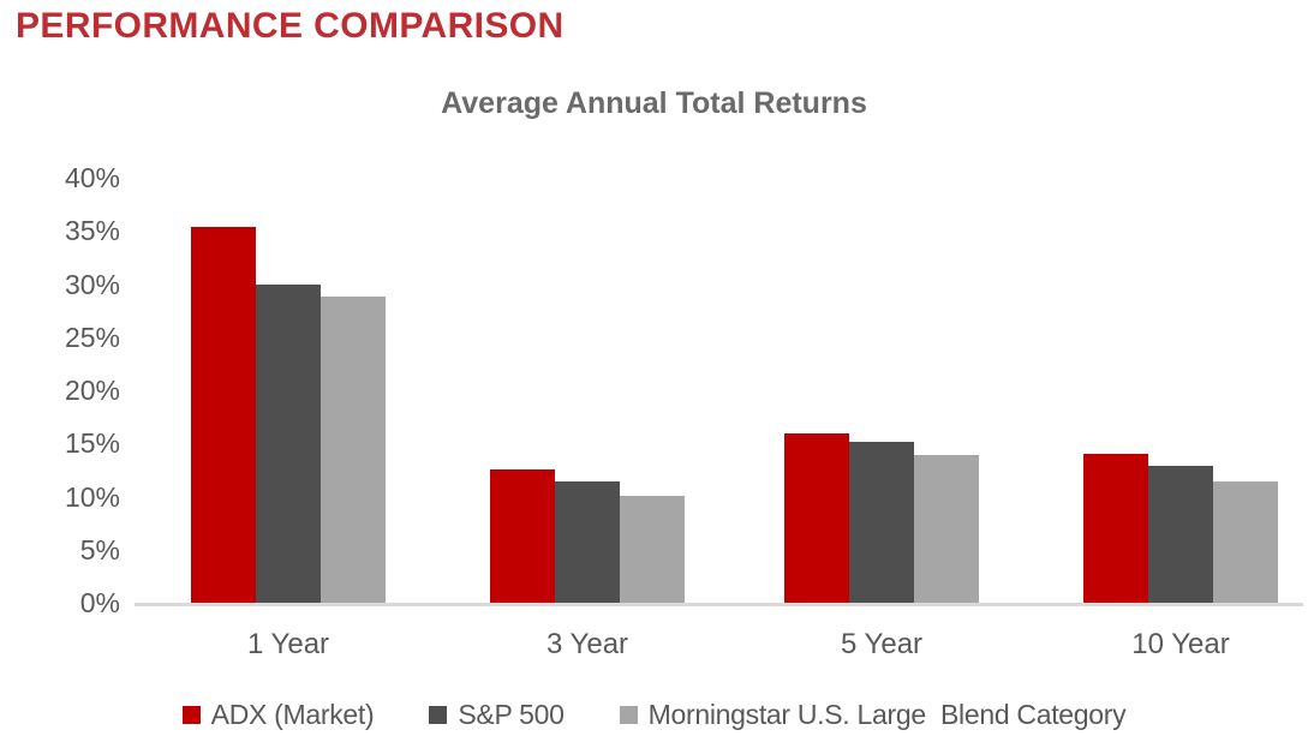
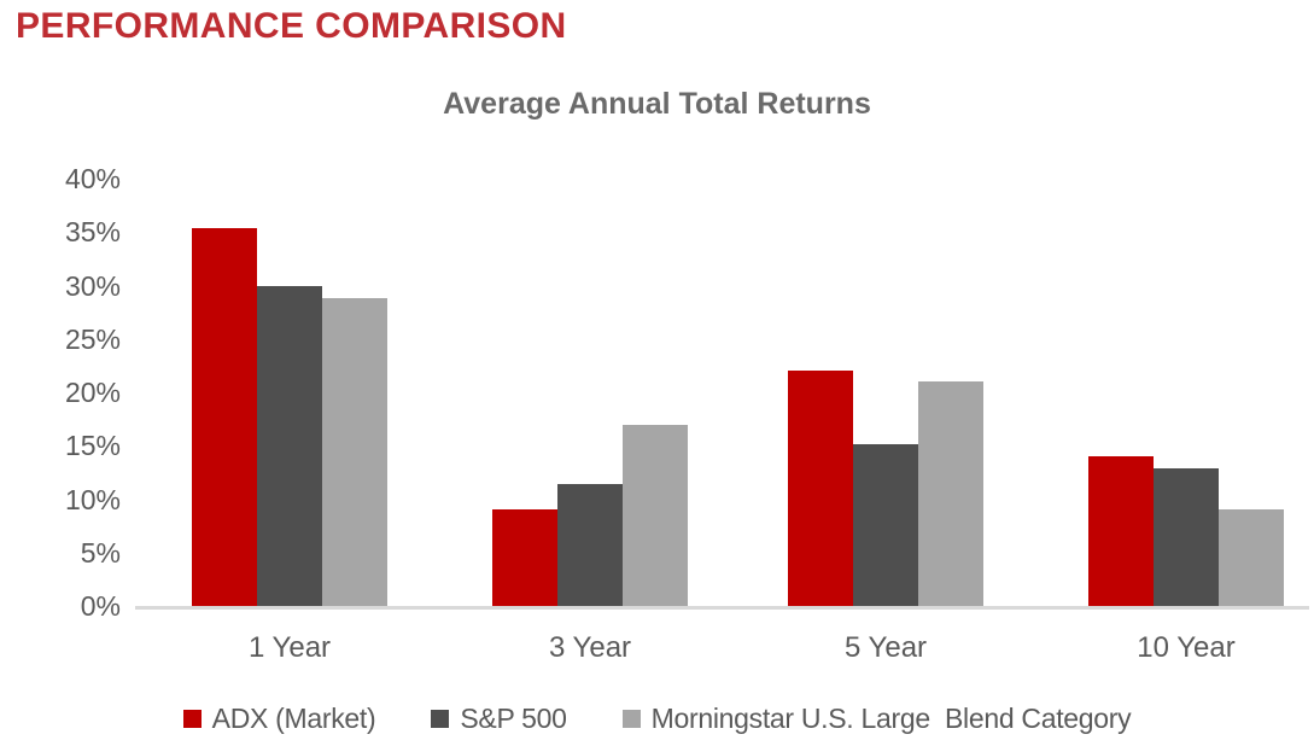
ADX (Market)/3 Year: 12% -> 9%
Morningstar U.S. Large Blend Category/3 Year: 10% -> 17%
ADX (Market)/5 Year: 16% -> 22%
Morningstar U.S. Large Blend Category/5 Year: 14% -> 21%
Morningstar U.S. Large Blend Category/10 Year: 11% -> 9%
